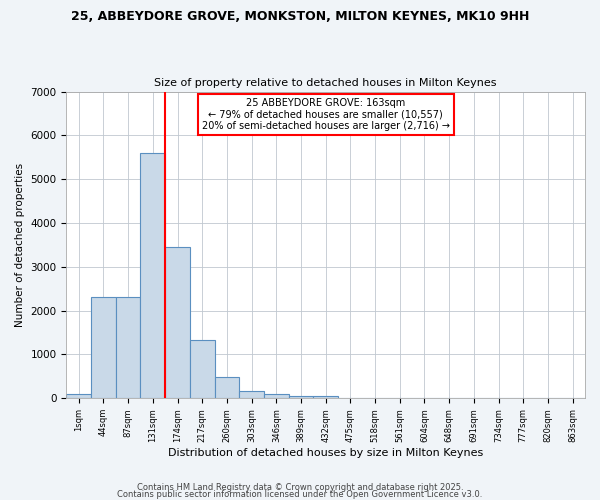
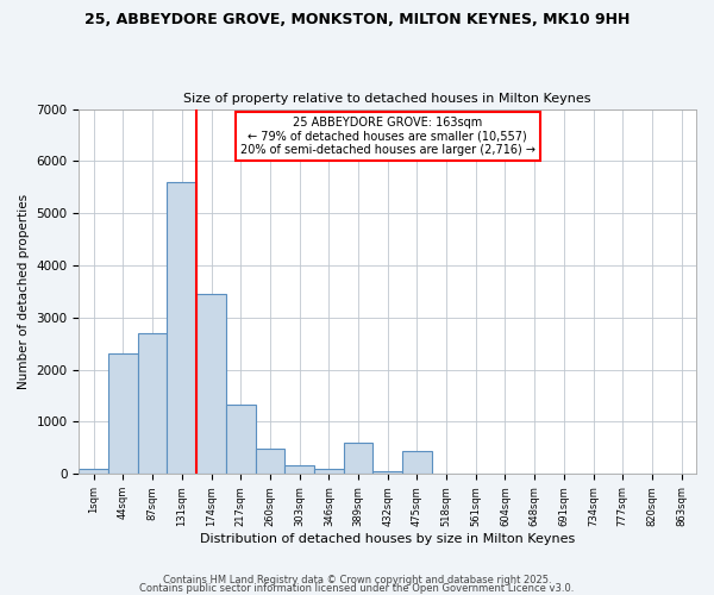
87sqm: 2300 -> 2700
389sqm: 60 -> 600
475sqm: 20 -> 450
